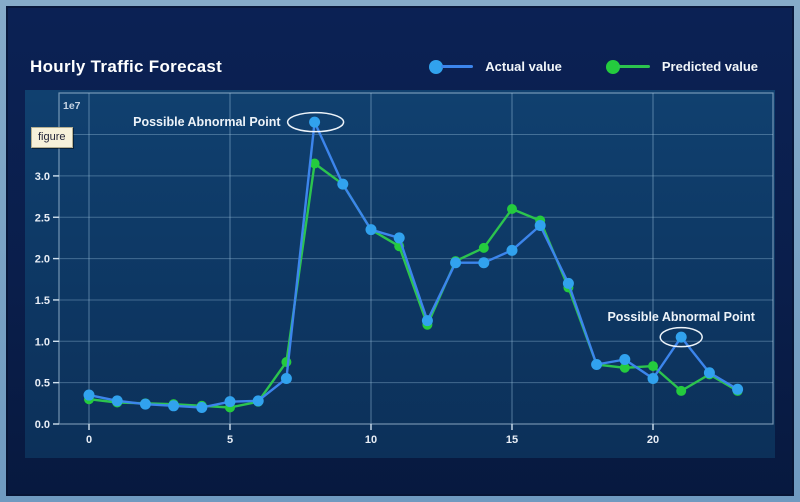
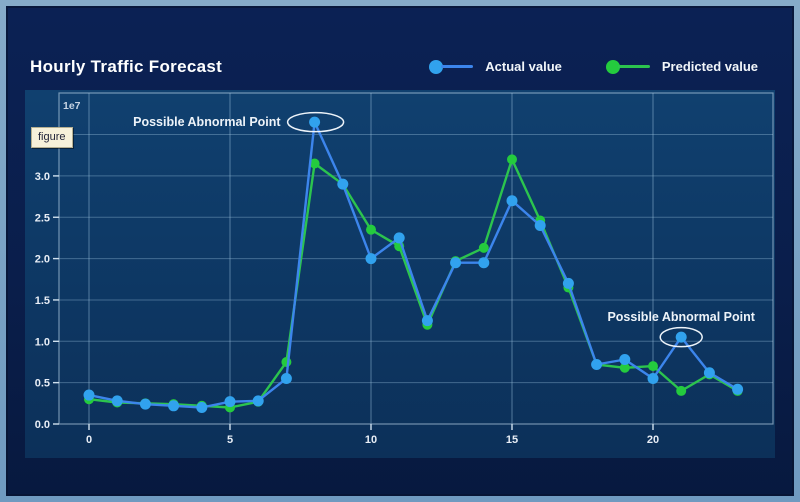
Actual value/10: 2.4 -> 2.0
Actual value/15: 2.1 -> 2.7
Predicted value/15: 2.6 -> 3.2
